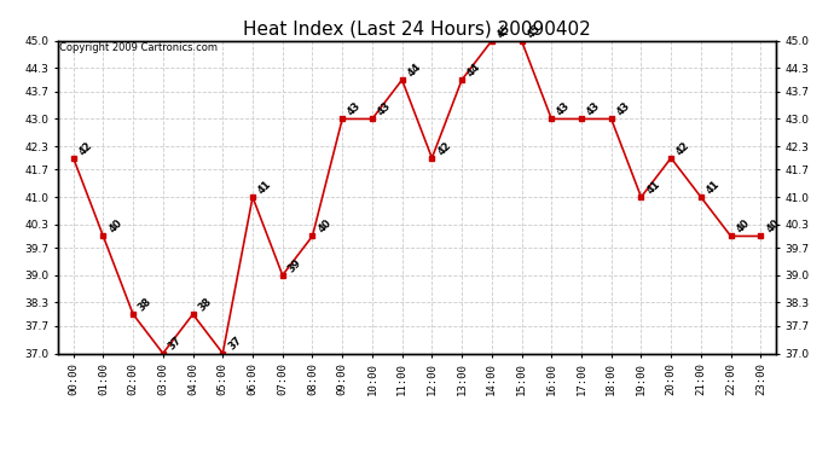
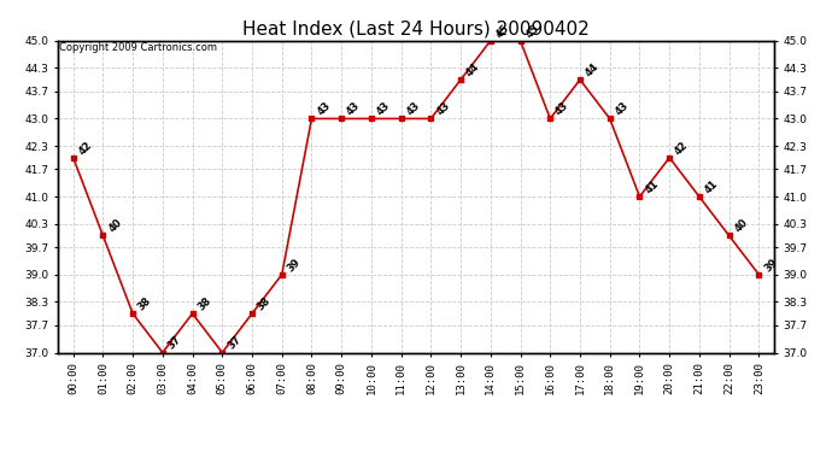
06:00: 41 -> 38
08:00: 40 -> 43
11:00: 44 -> 43
12:00: 42 -> 43
17:00: 43 -> 44
23:00: 40 -> 39
